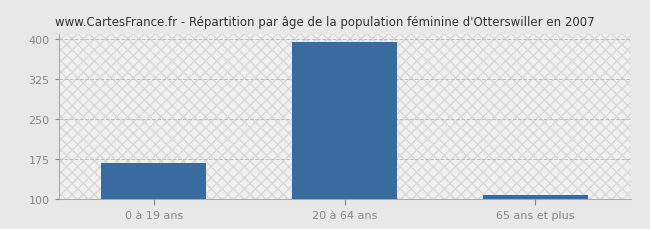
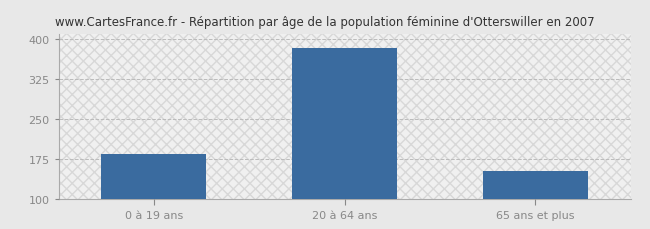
0 à 19 ans: 168 -> 184
20 à 64 ans: 394 -> 382
65 ans et plus: 107 -> 152
